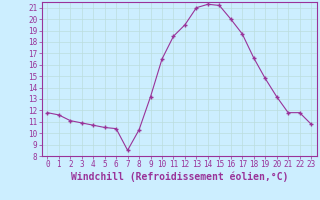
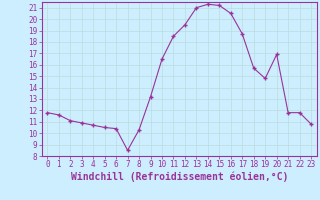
16: 20.0 -> 20.5
18: 16.6 -> 15.7
20: 13.2 -> 16.9
